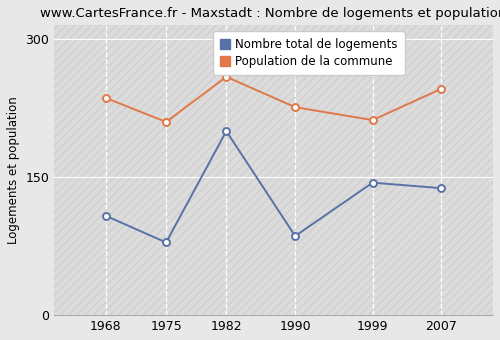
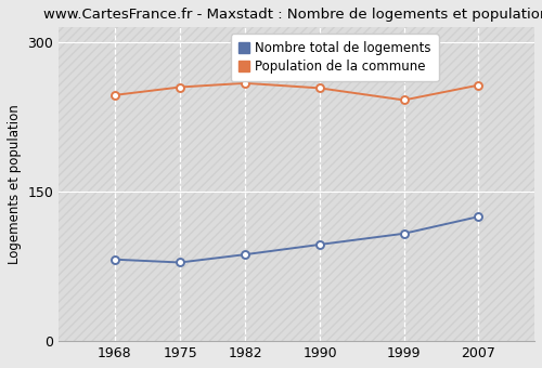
Nombre total de logements/1968: 108 -> 82
Population de la commune/1968: 236 -> 247
Population de la commune/1975: 210 -> 255
Nombre total de logements/1982: 200 -> 87
Nombre total de logements/1990: 86 -> 97
Population de la commune/1990: 226 -> 254
Nombre total de logements/1999: 144 -> 108
Population de la commune/1999: 212 -> 242
Nombre total de logements/2007: 138 -> 125
Population de la commune/2007: 246 -> 257
